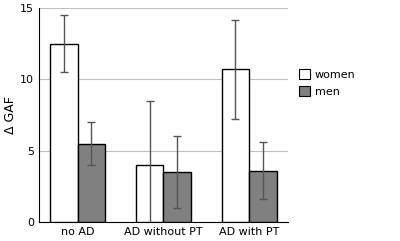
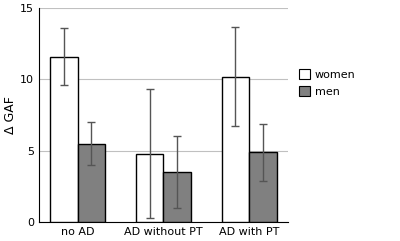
women/no AD: 12.5 -> 11.6
women/AD without PT: 4.0 -> 4.8
women/AD with PT: 10.7 -> 10.2
men/AD with PT: 3.6 -> 4.9
